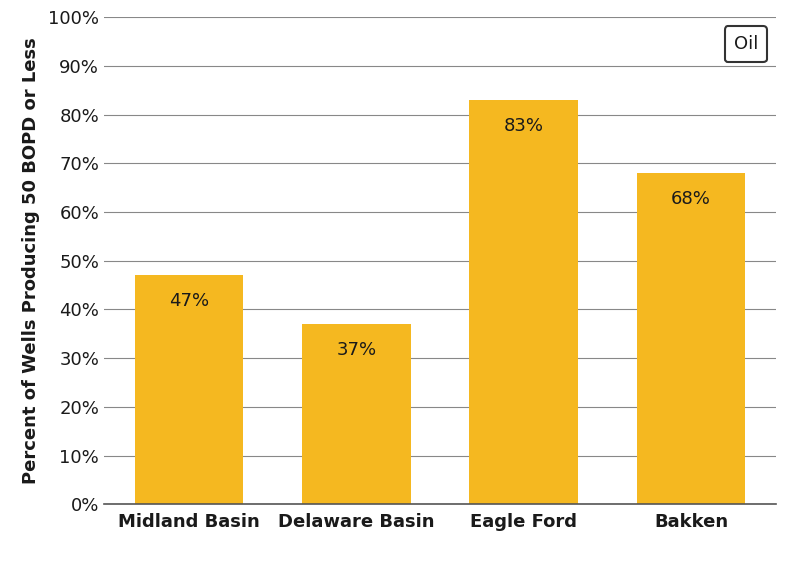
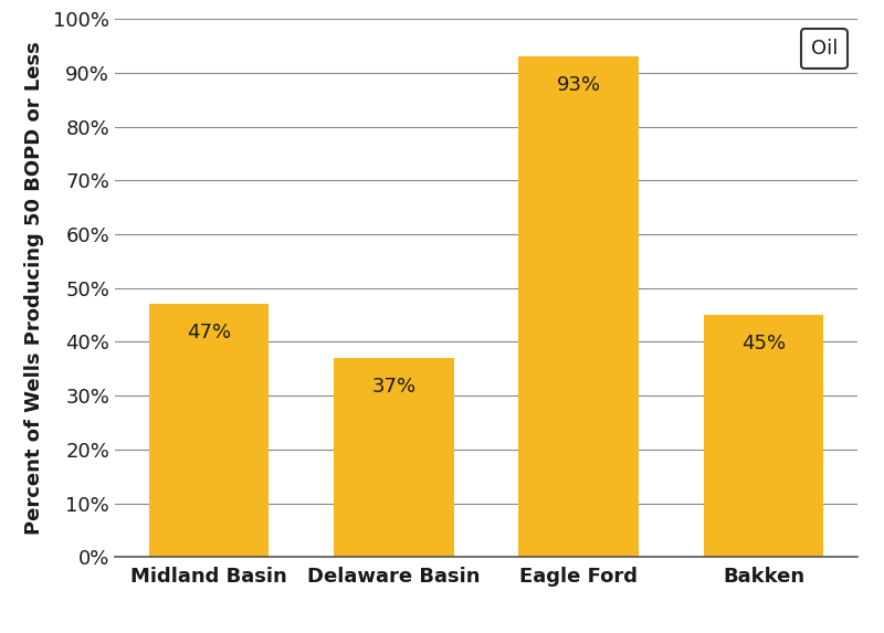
Eagle Ford: 83% -> 93%
Bakken: 68% -> 45%
